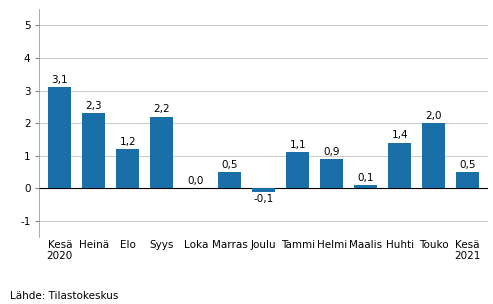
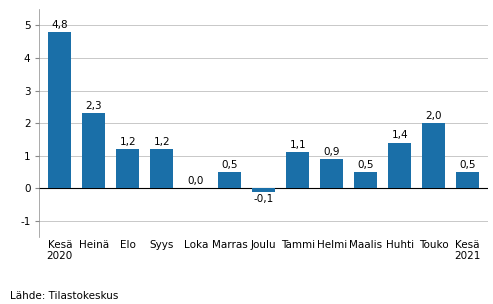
Kesä 2020: 3,1 -> 4,8
Syys: 2,2 -> 1,2
Maalis: 0,1 -> 0,5
